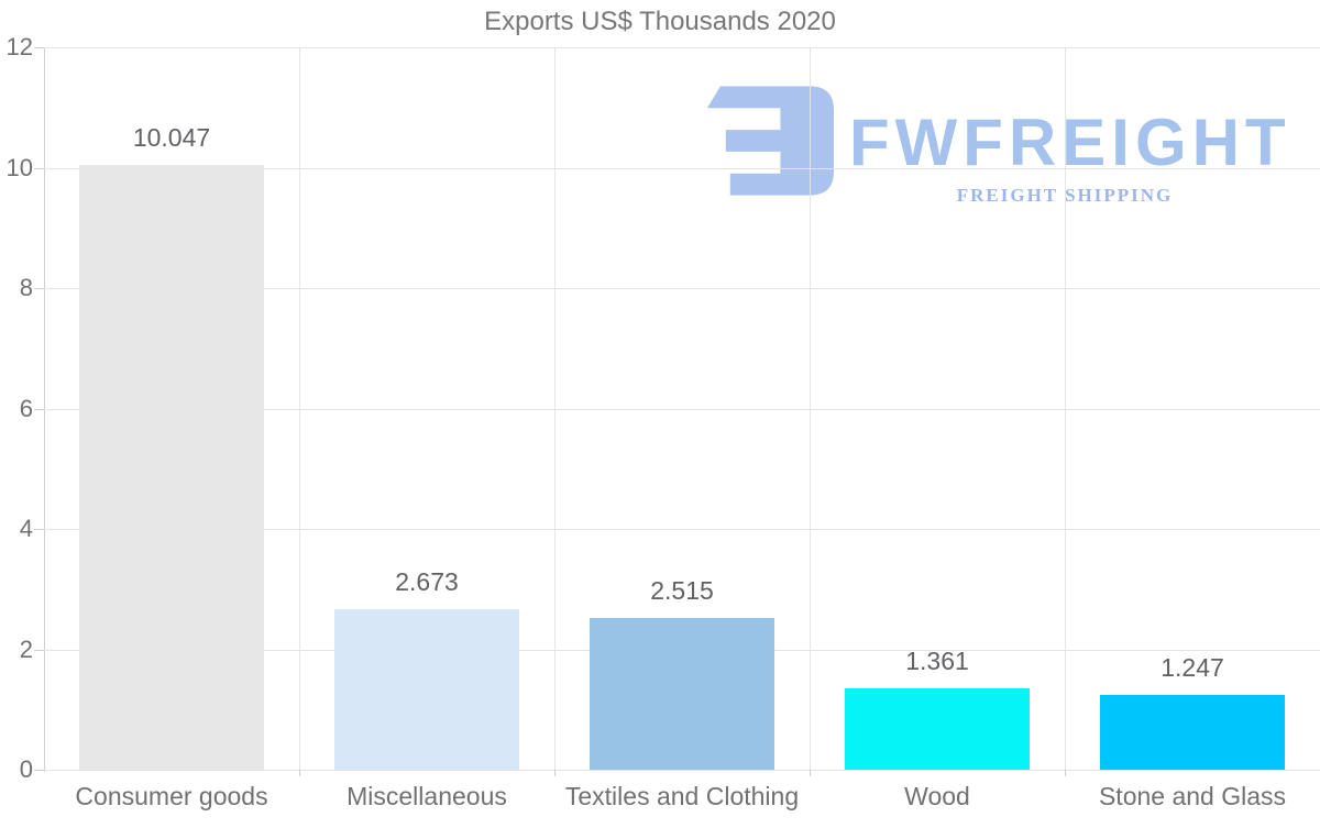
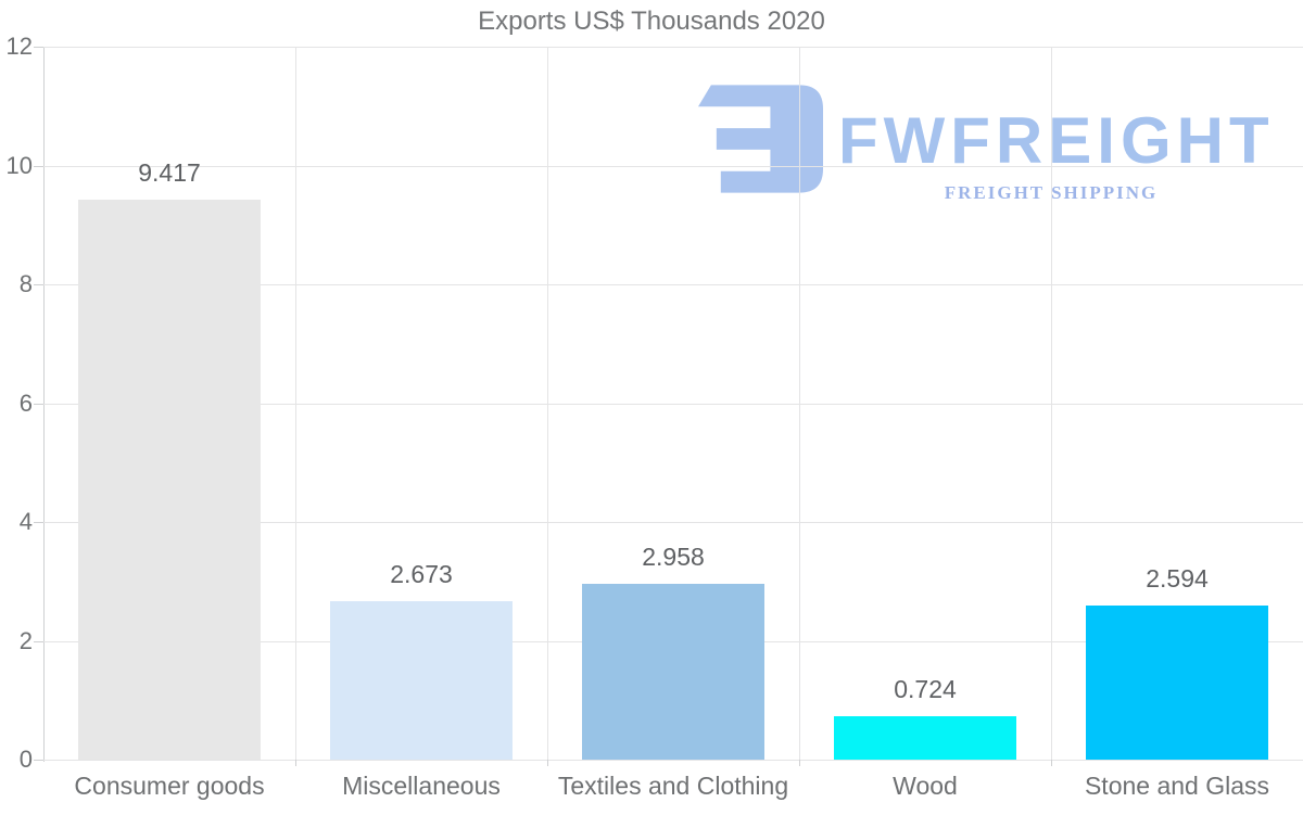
Consumer goods: 10.047 -> 9.417
Textiles and Clothing: 2.515 -> 2.958
Wood: 1.361 -> 0.724
Stone and Glass: 1.247 -> 2.594
